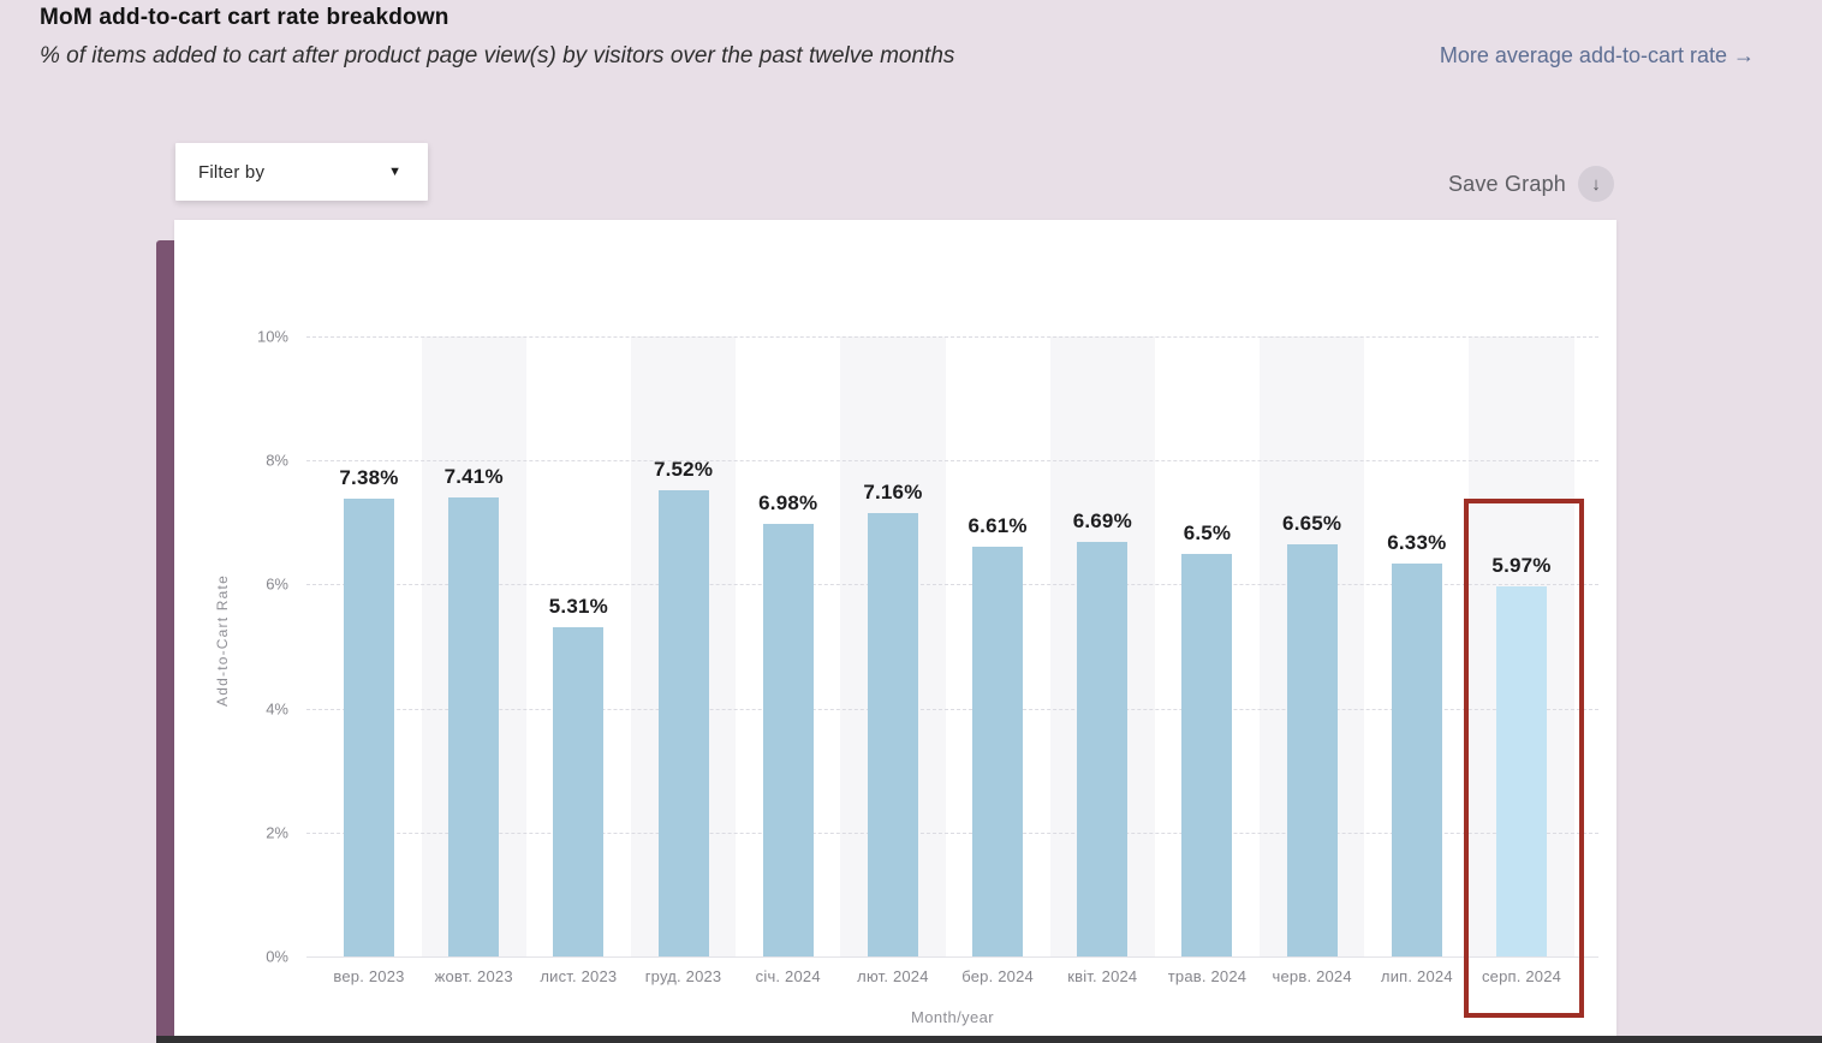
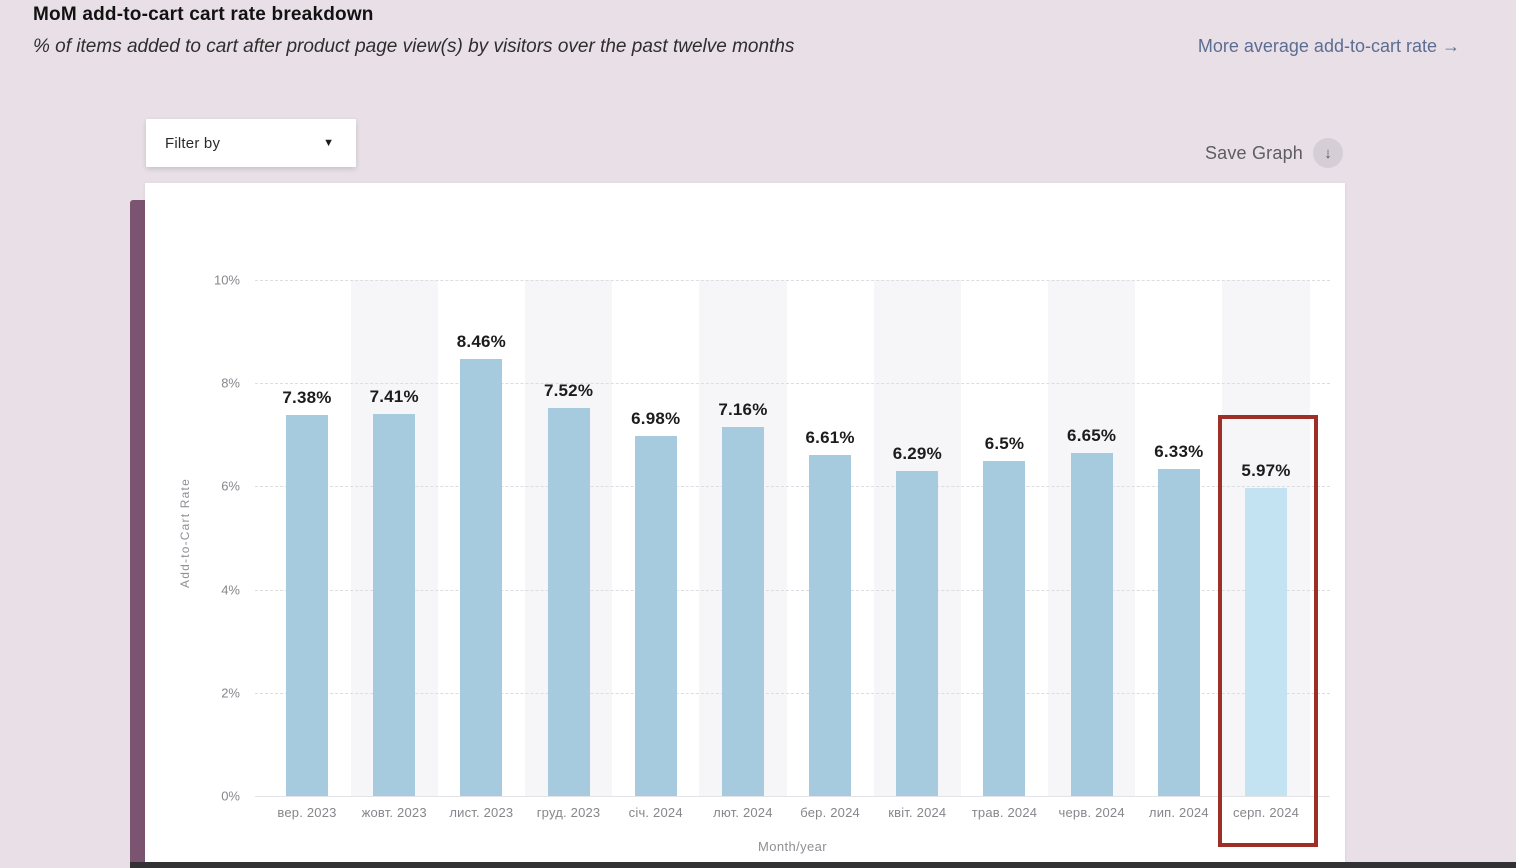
лист. 2023: 5.31% -> 8.46%
квіт. 2024: 6.69% -> 6.29%
